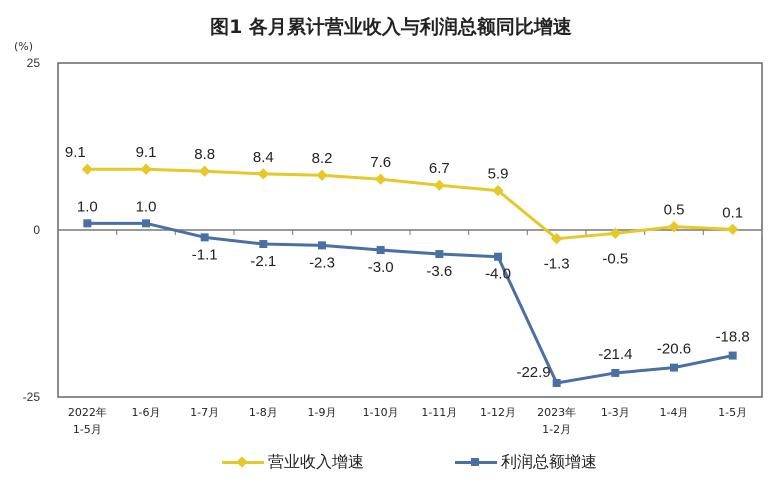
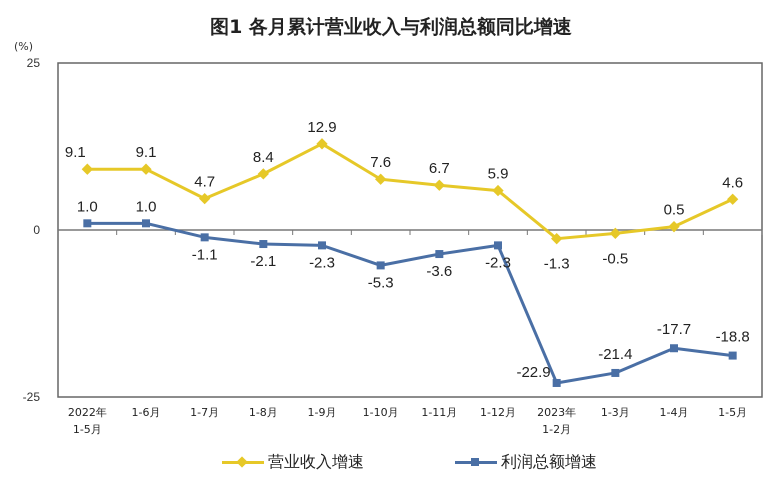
营业收入增速/1-7月: 8.8 -> 4.7
营业收入增速/1-9月: 8.2 -> 12.9
利润总额增速/1-10月: -3.0 -> -5.3
利润总额增速/1-12月: -4.0 -> -2.3
利润总额增速/1-4月: -20.6 -> -17.7
营业收入增速/1-5月: 0.1 -> 4.6
